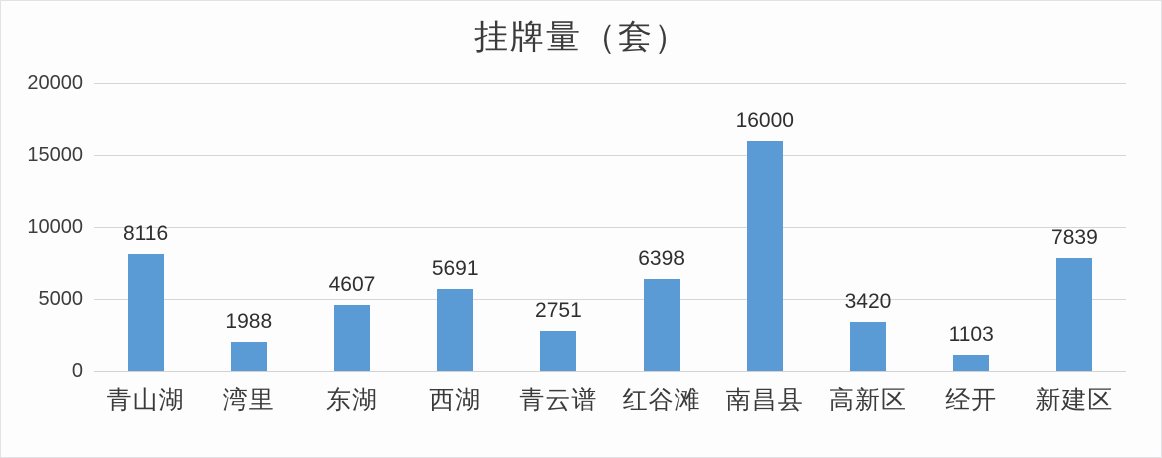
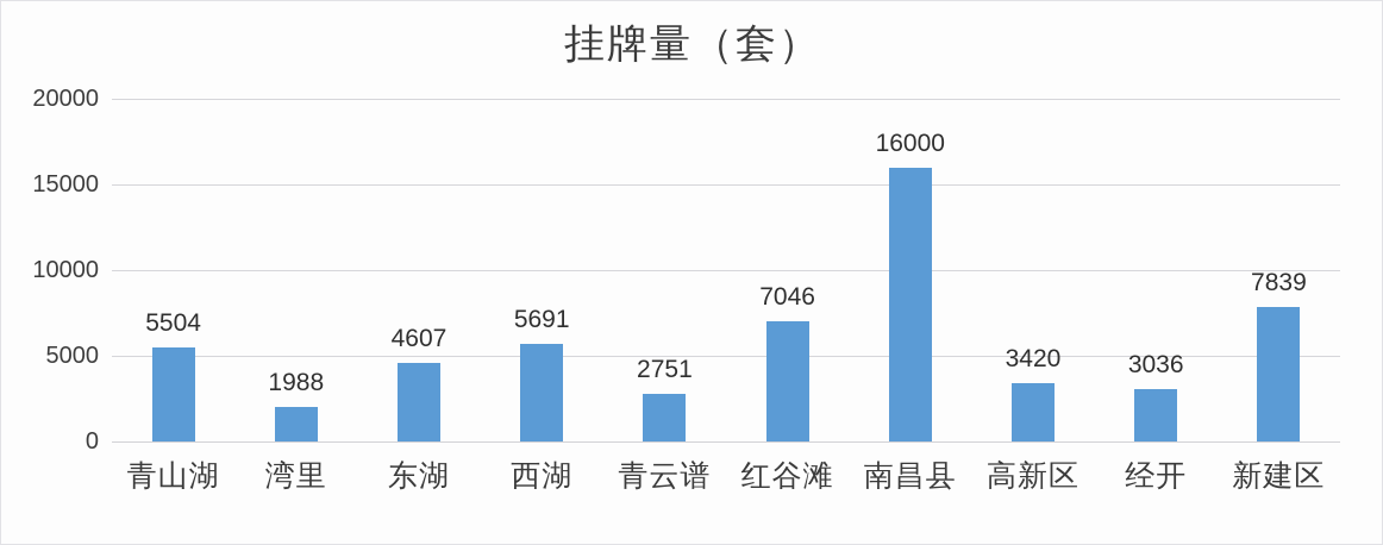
青山湖: 8116 -> 5504
红谷滩: 6398 -> 7046
经开: 1103 -> 3036
